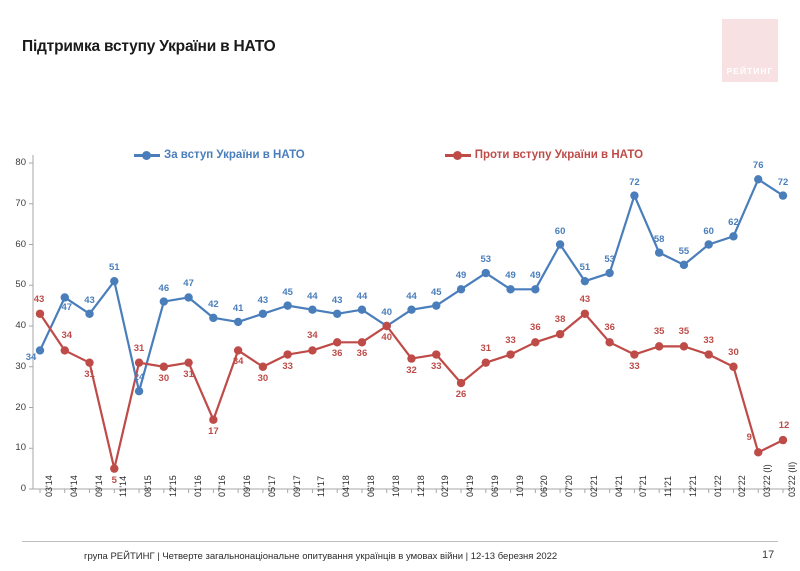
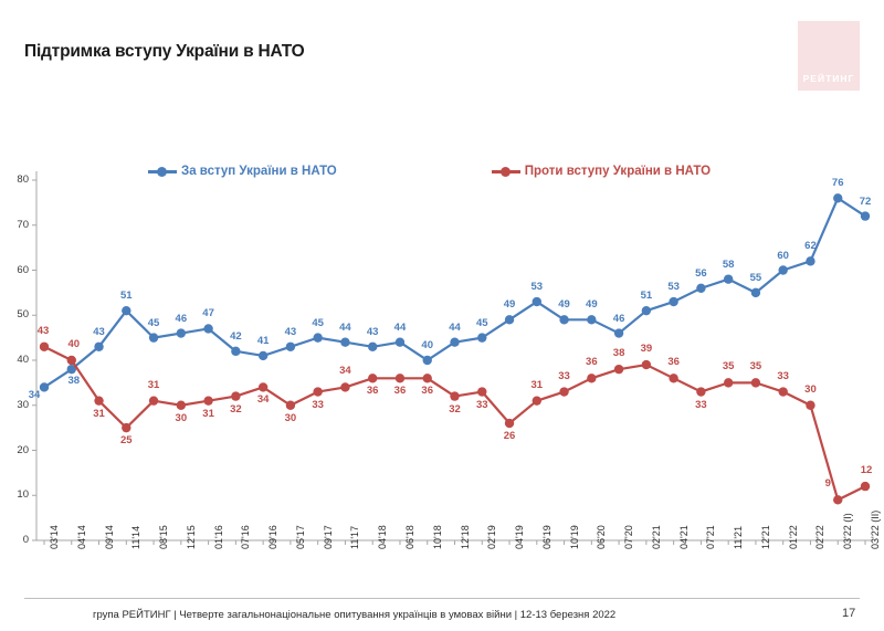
За вступ України в НАТО/04'14: 47 -> 38
Проти вступу України в НАТО/04'14: 34 -> 40
Проти вступу України в НАТО/11'14: 5 -> 25
За вступ України в НАТО/08'15: 24 -> 45
Проти вступу України в НАТО/07'16: 17 -> 32
Проти вступу України в НАТО/10'18: 40 -> 36
За вступ України в НАТО/07'20: 60 -> 46
Проти вступу України в НАТО/02'21: 43 -> 39
За вступ України в НАТО/07'21: 72 -> 56
